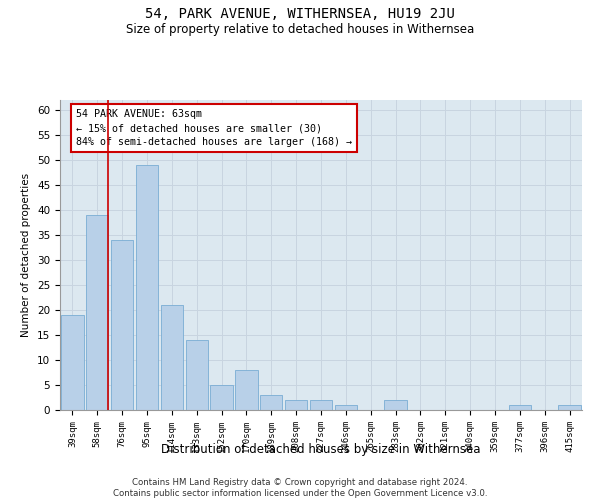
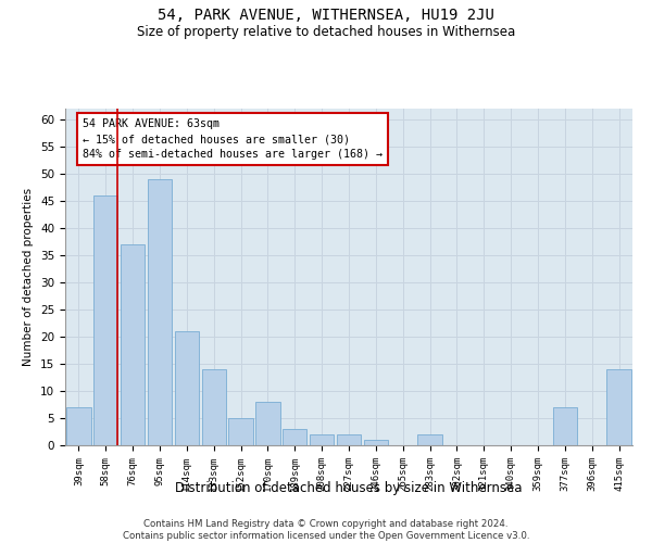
39sqm: 19 -> 7
58sqm: 39 -> 46
76sqm: 34 -> 37
377sqm: 1 -> 7
415sqm: 1 -> 14
